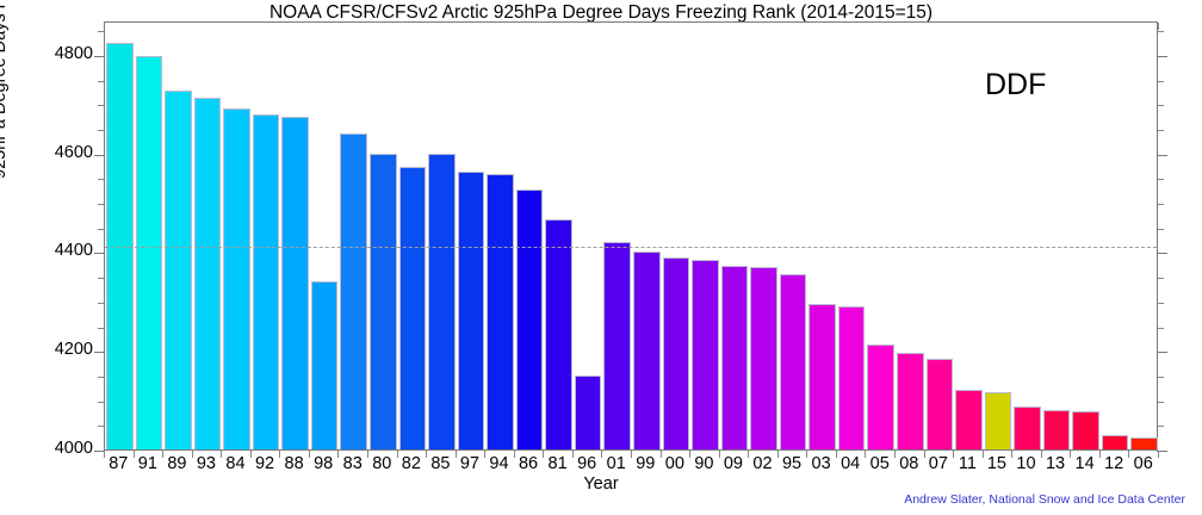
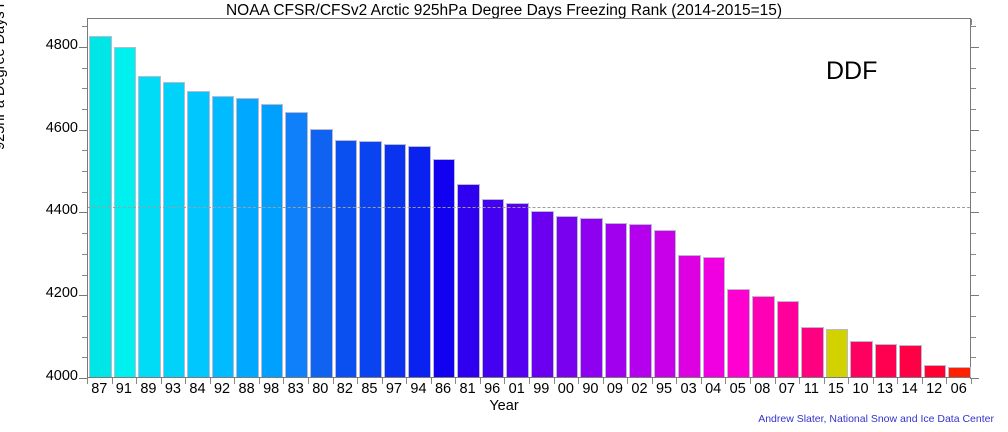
98: 4340 -> 4660
85: 4600 -> 4570
96: 4150 -> 4430
